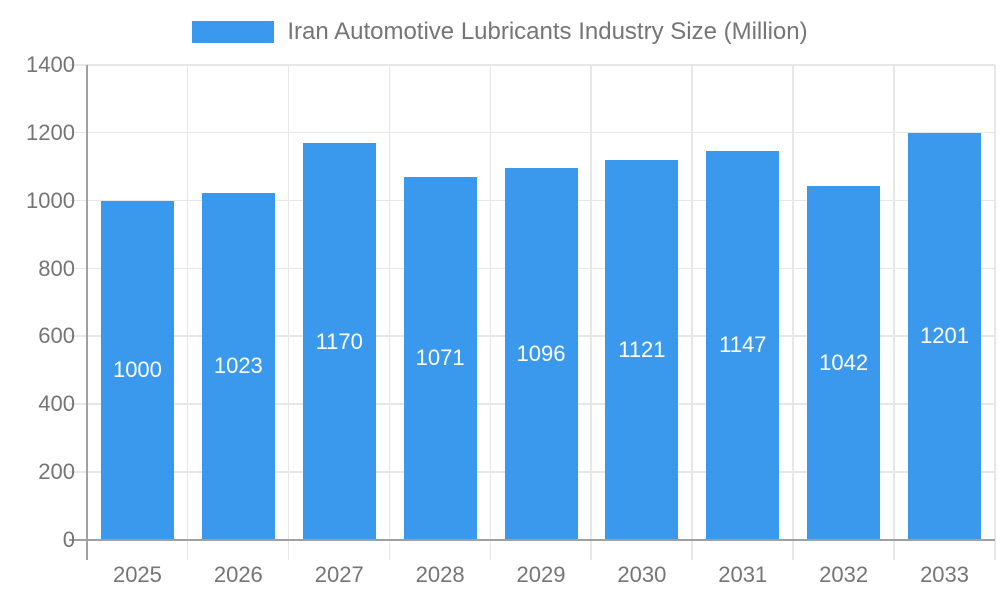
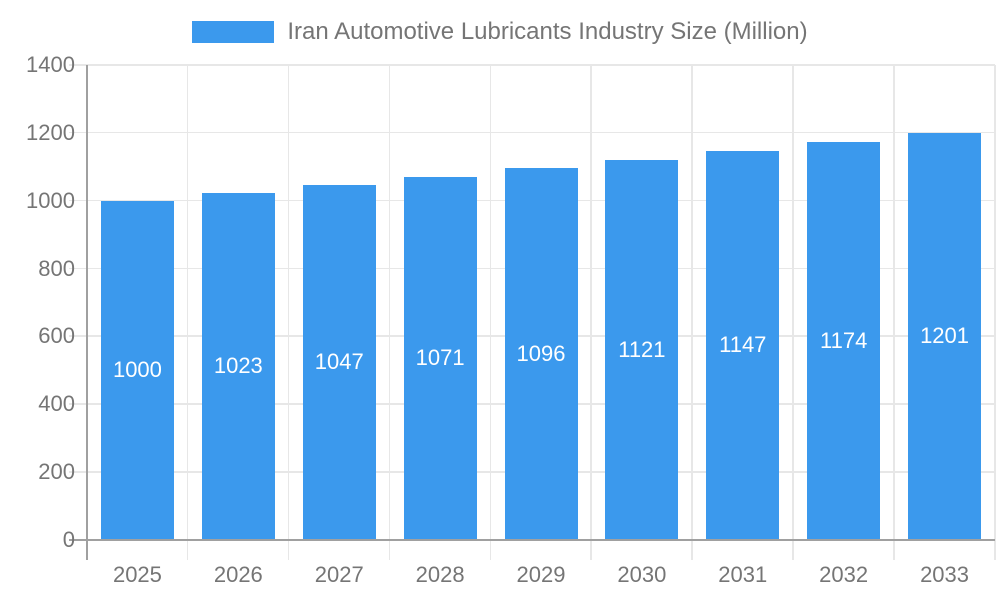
2027: 1170 -> 1047
2032: 1042 -> 1174
